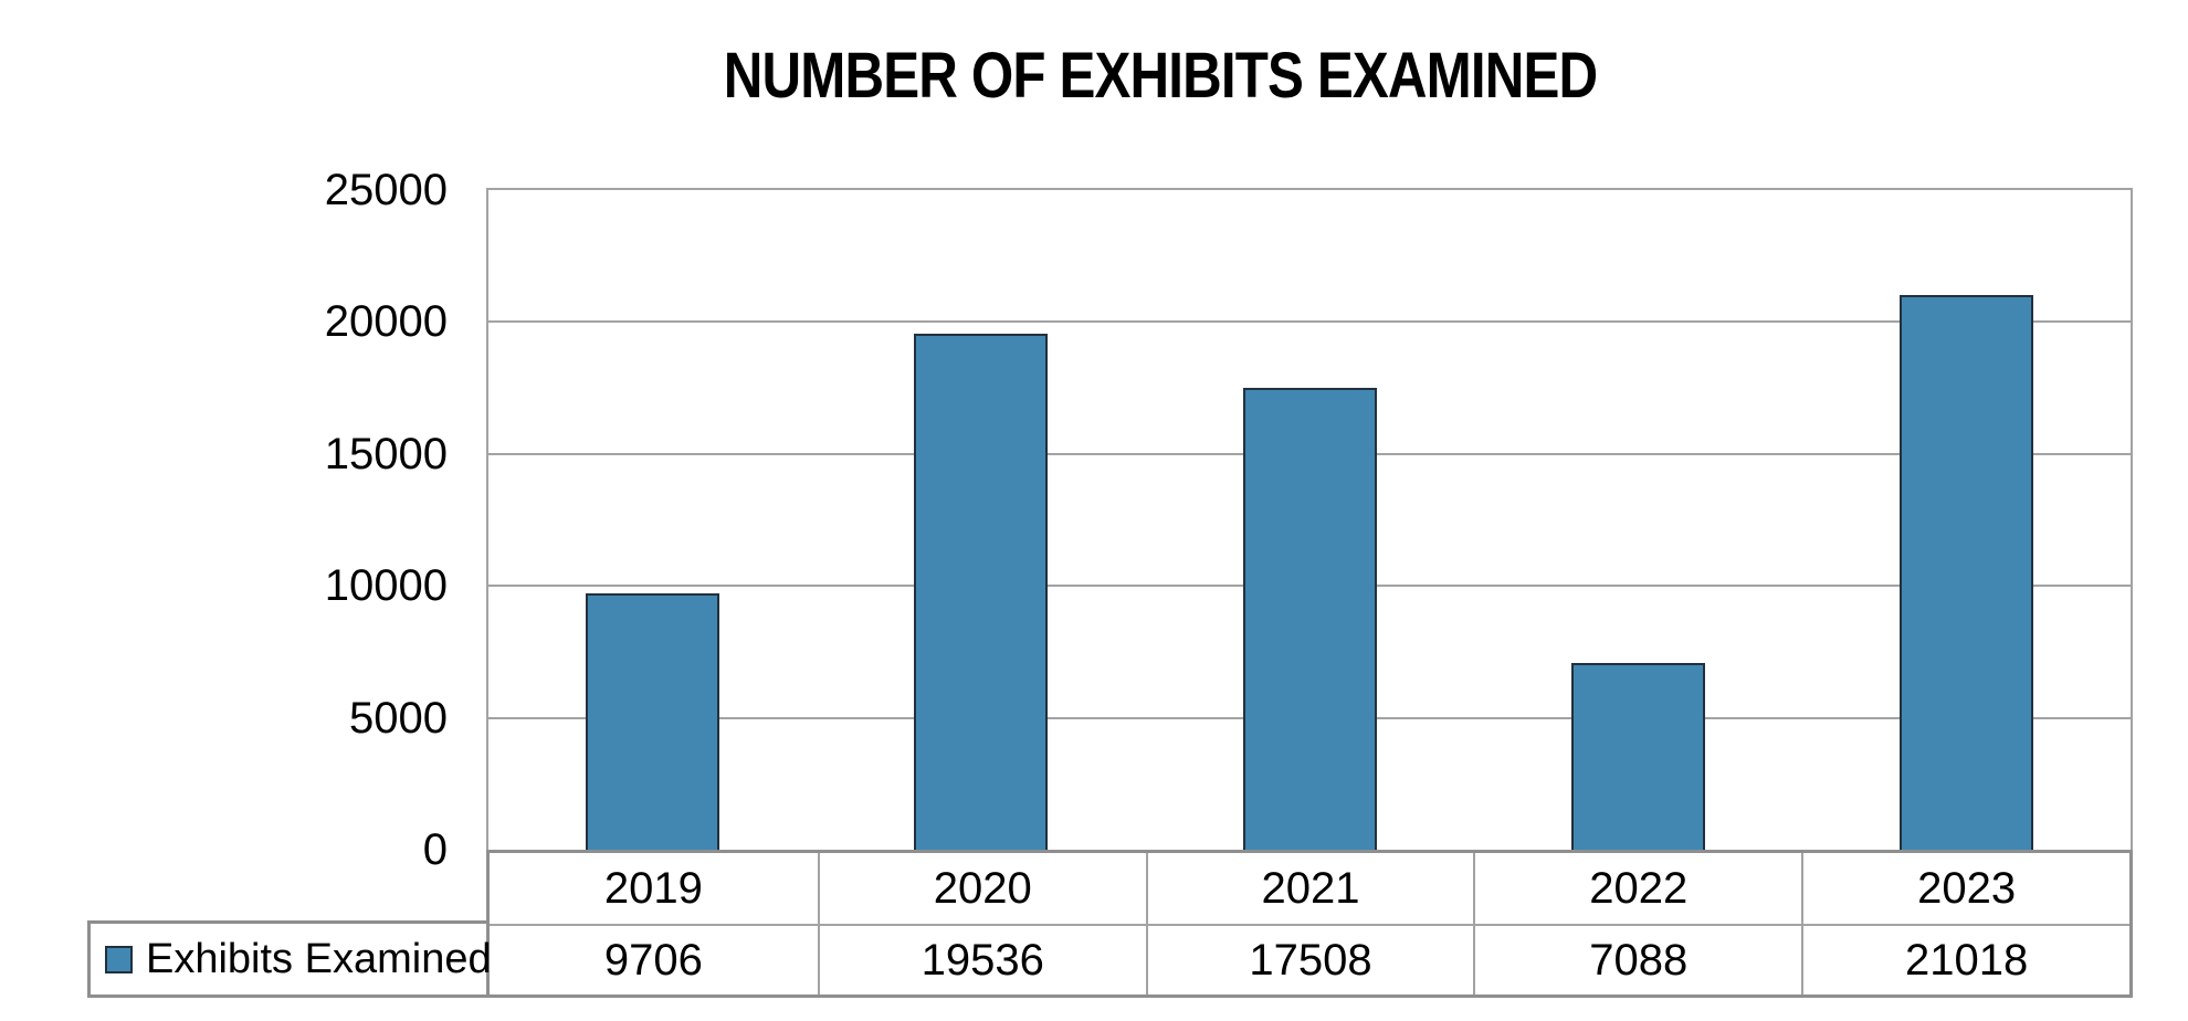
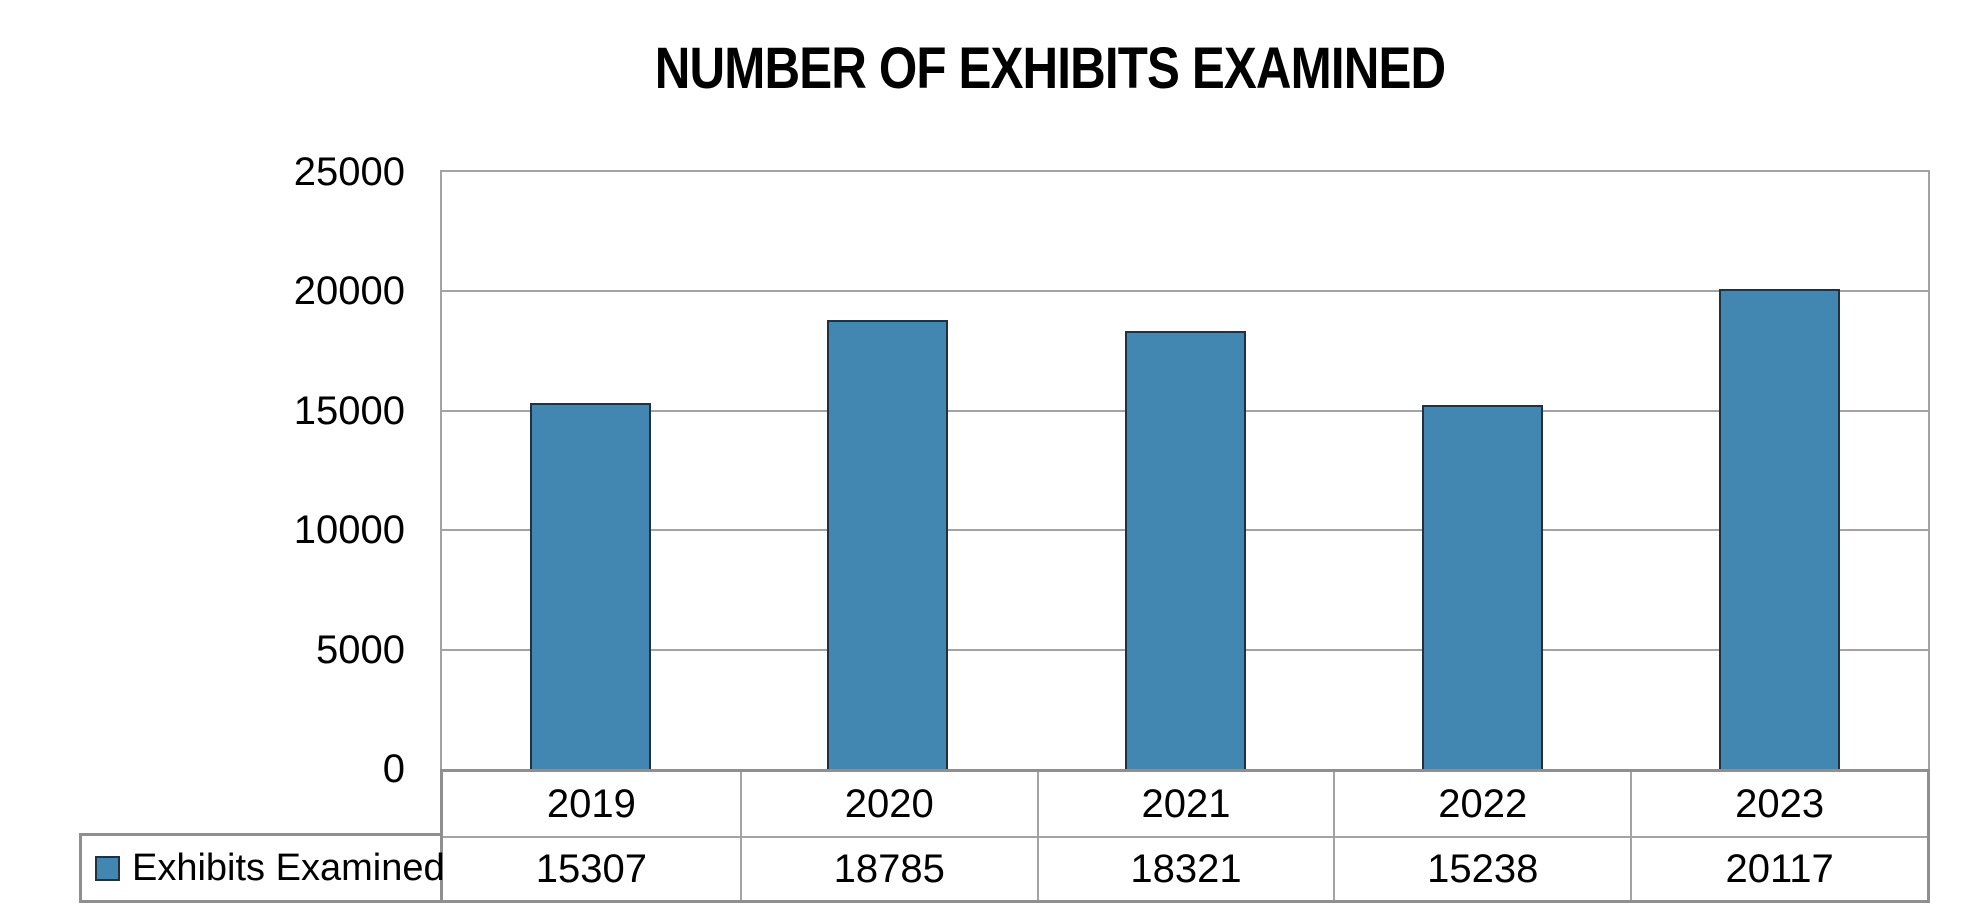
2019: 9706 -> 15307
2020: 19536 -> 18785
2021: 17508 -> 18321
2022: 7088 -> 15238
2023: 21018 -> 20117
